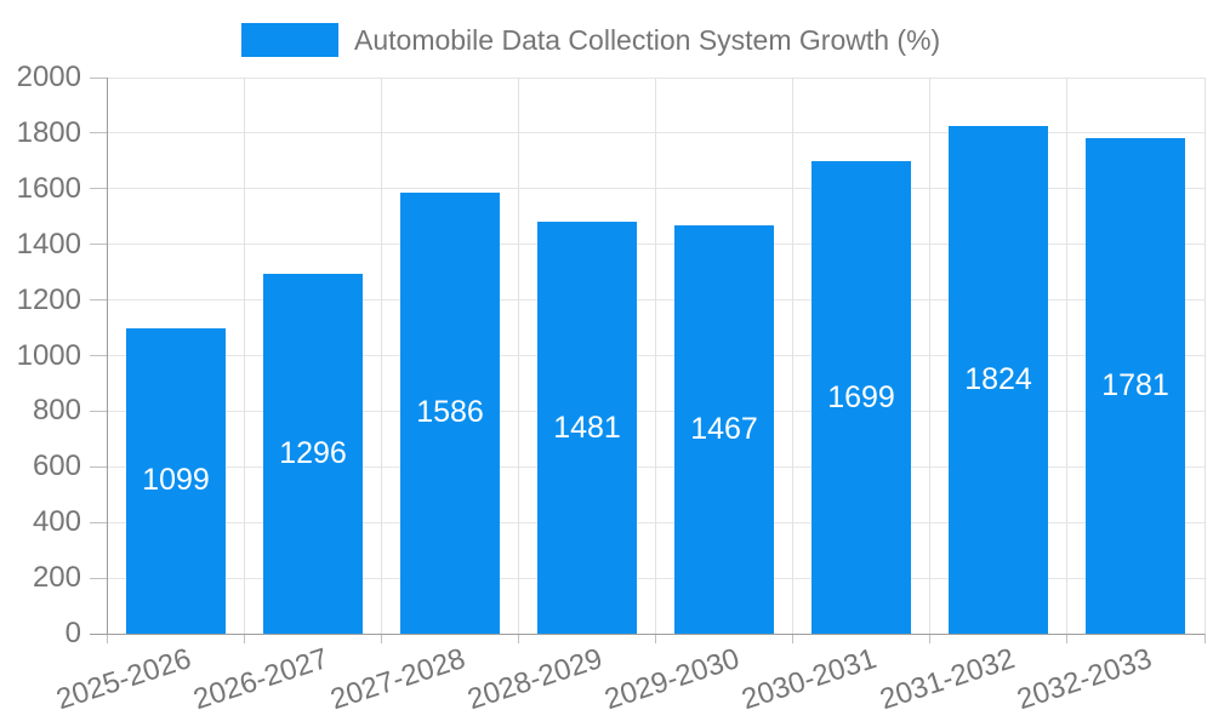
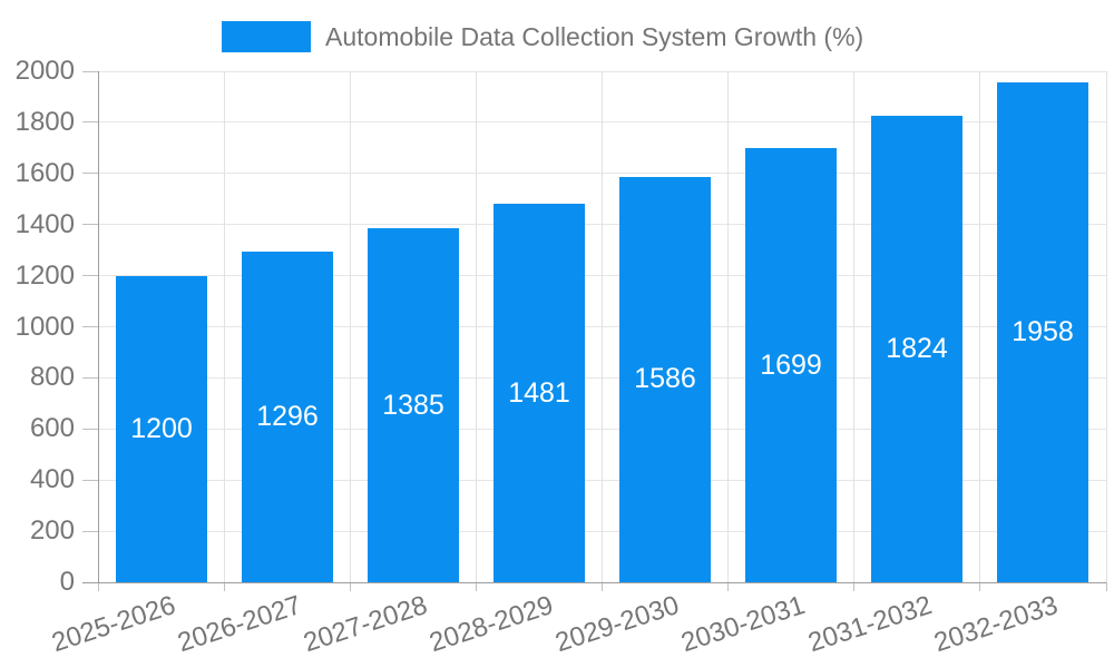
2025-2026: 1099 -> 1200
2027-2028: 1586 -> 1385
2029-2030: 1467 -> 1586
2032-2033: 1781 -> 1958
